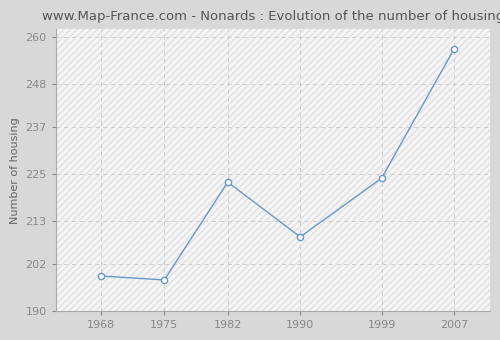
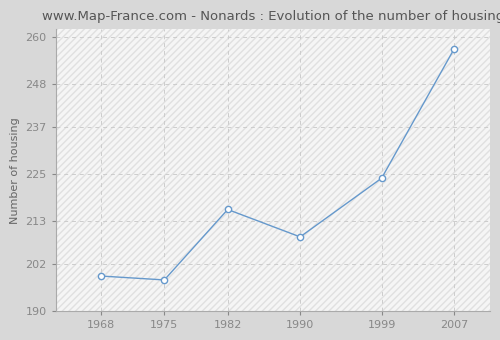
1982: 223 -> 216
